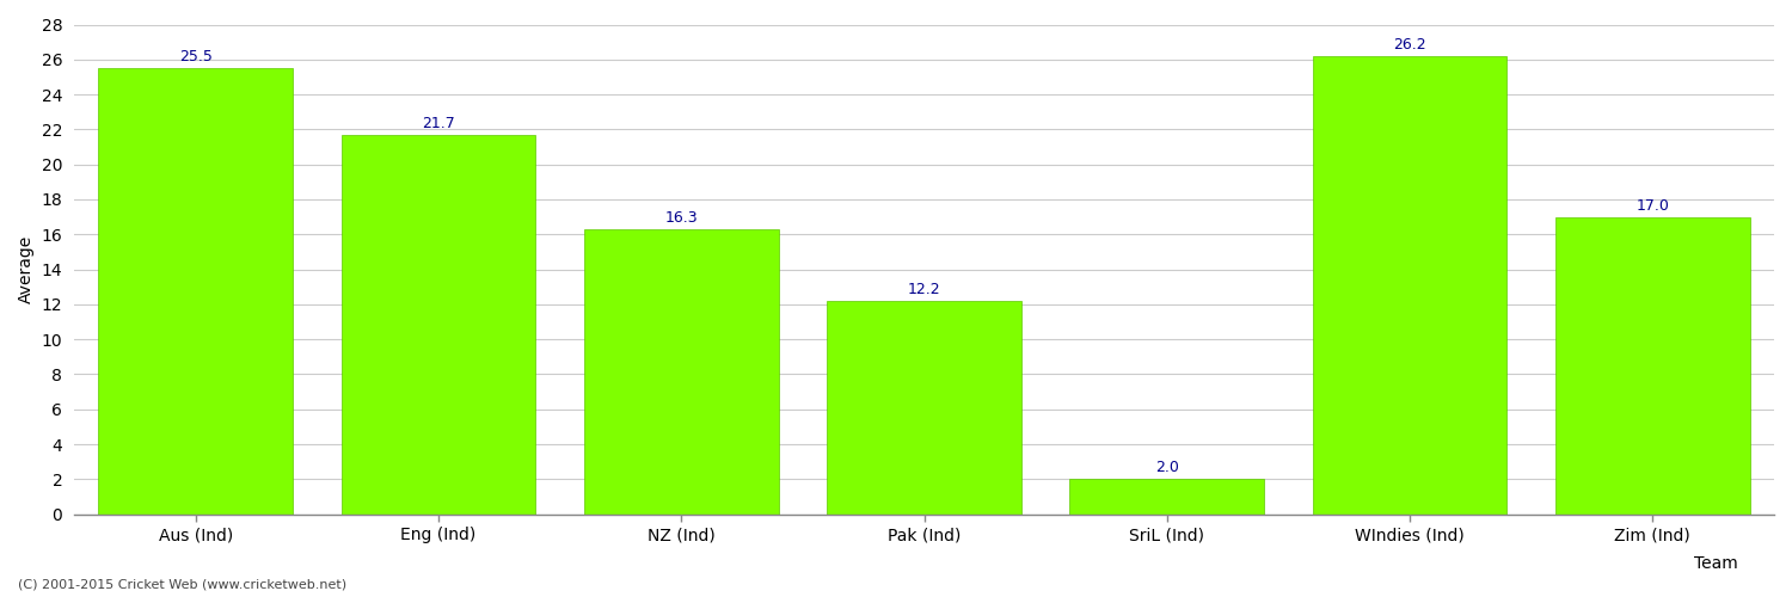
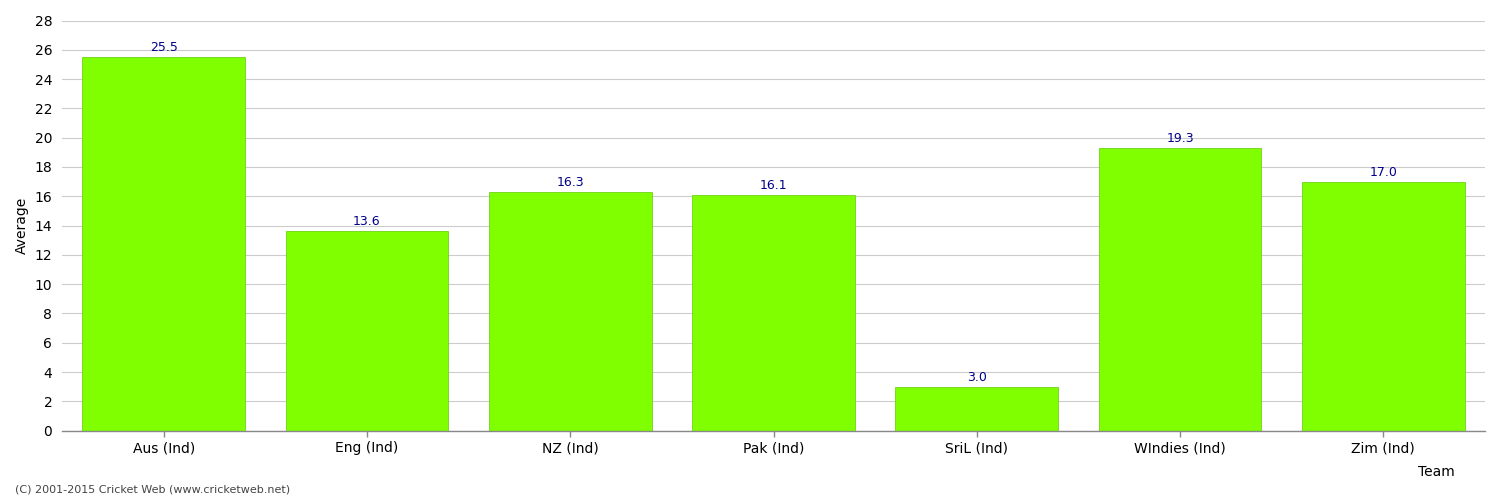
Eng (Ind): 21.7 -> 13.6
Pak (Ind): 12.2 -> 16.1
SriL (Ind): 2.0 -> 3.0
WIndies (Ind): 26.2 -> 19.3
